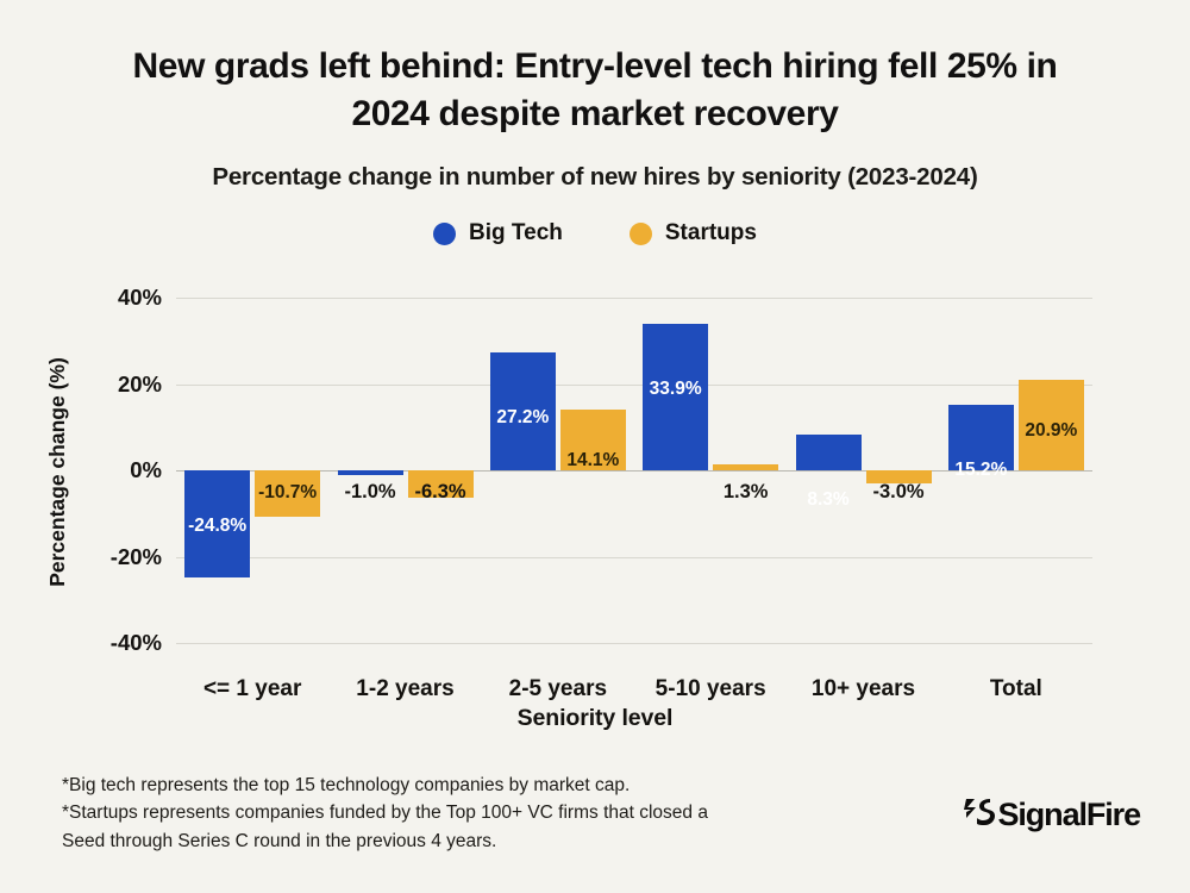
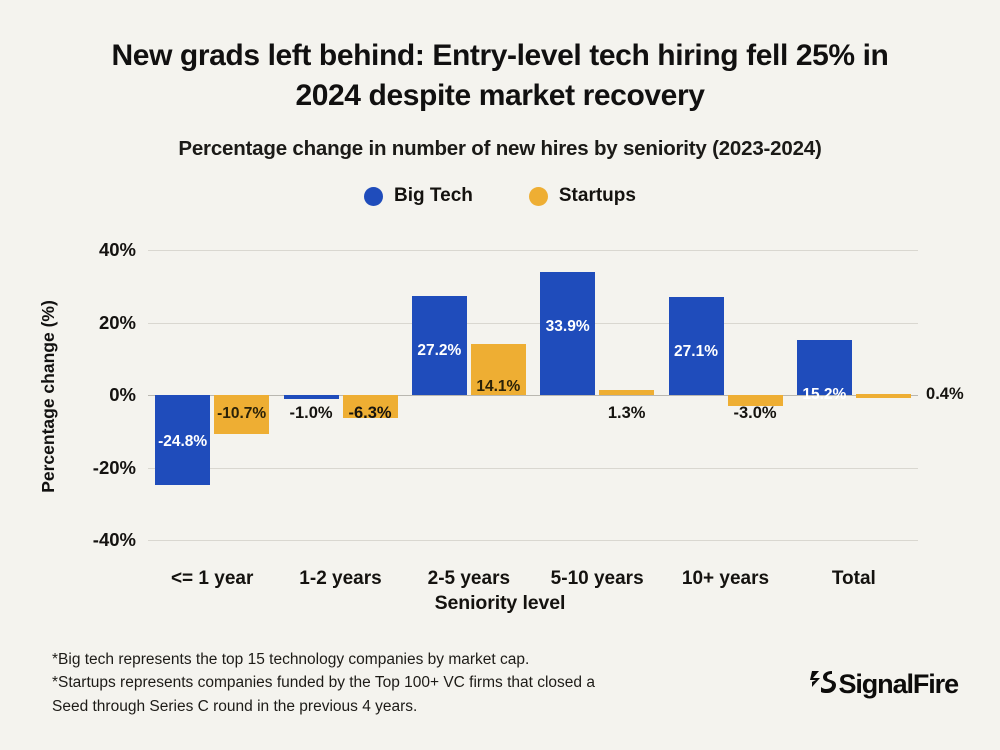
Big Tech/10+ years: 8.3% -> 27.1%
Startups/Total: 20.9% -> 0.4%
